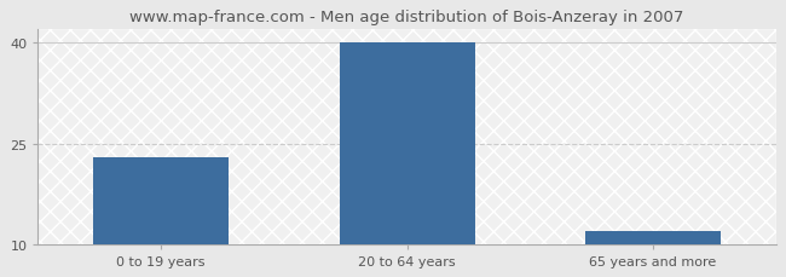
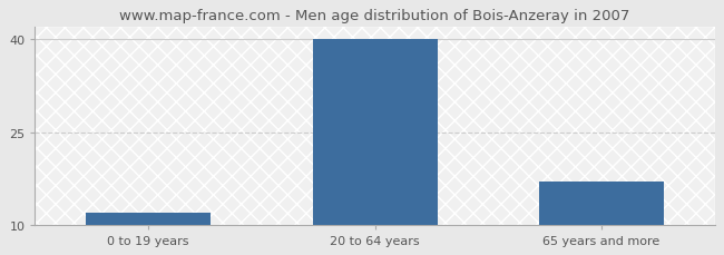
0 to 19 years: 23 -> 12
65 years and more: 12 -> 17
